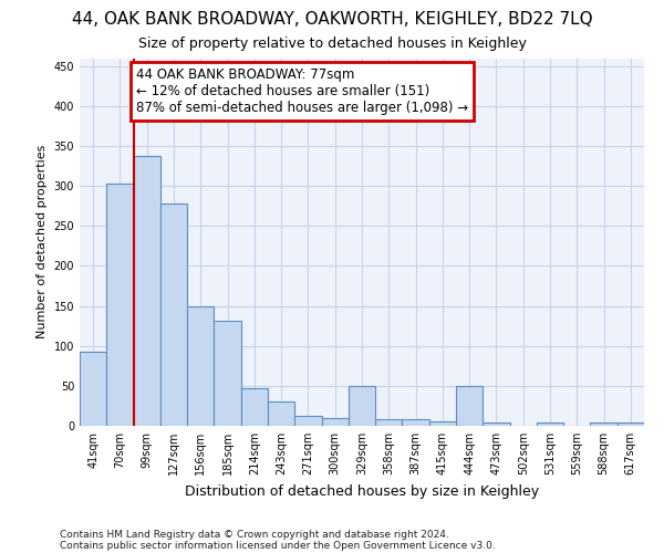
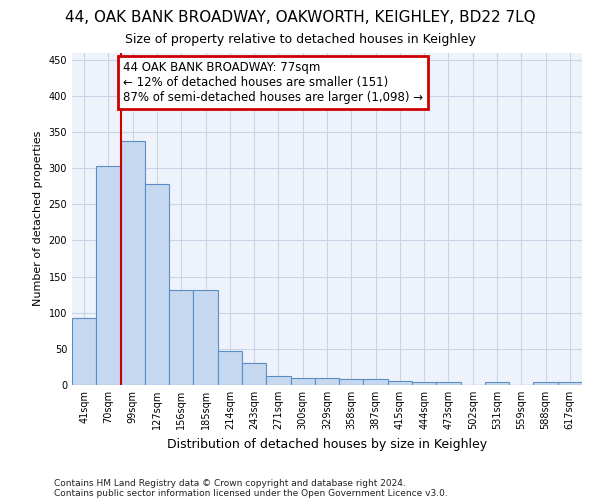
156sqm: 150 -> 131
329sqm: 50 -> 10
444sqm: 50 -> 4
